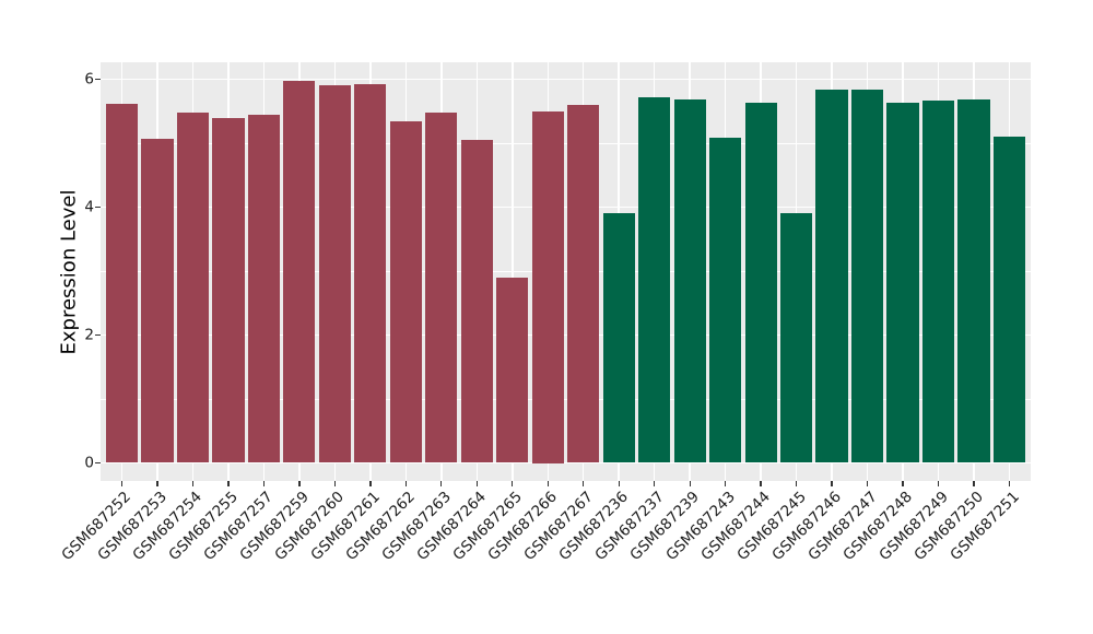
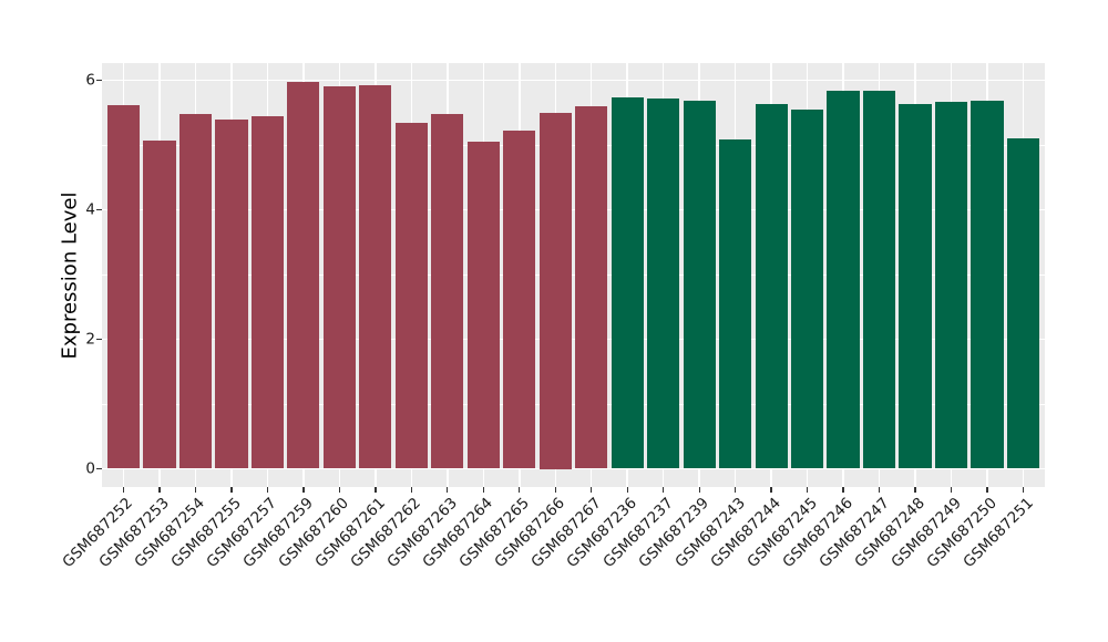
GSM687265: 2.9 -> 5.2
GSM687236: 3.9 -> 5.7
GSM687245: 3.9 -> 5.5
